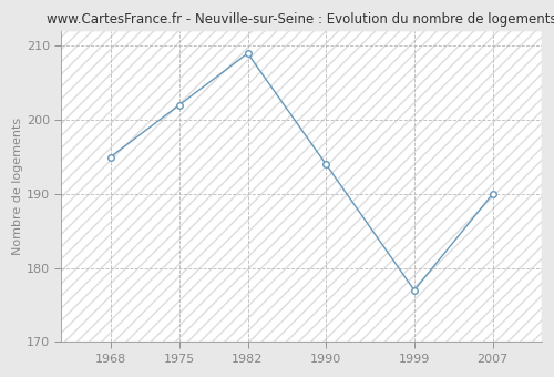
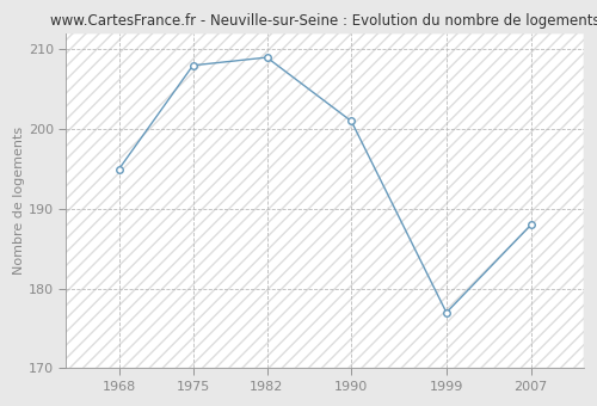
1975: 202 -> 208
1990: 194 -> 201
2007: 190 -> 188
